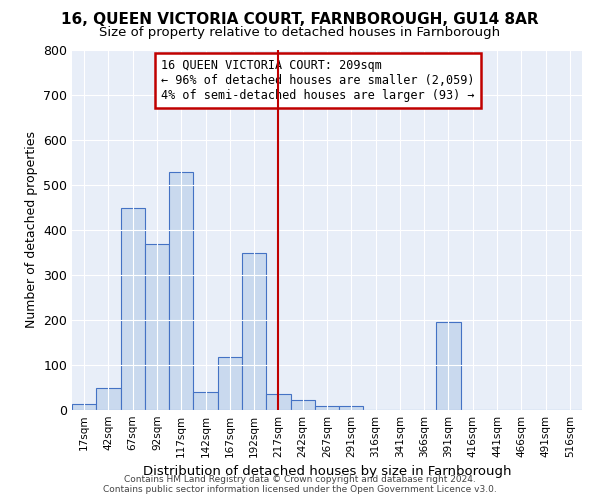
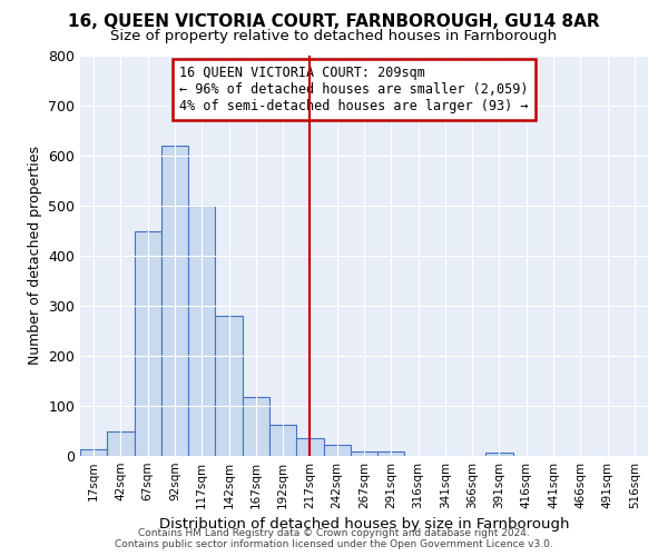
92sqm: 370 -> 620
117sqm: 530 -> 500
142sqm: 40 -> 280
192sqm: 350 -> 62
391sqm: 195 -> 7
